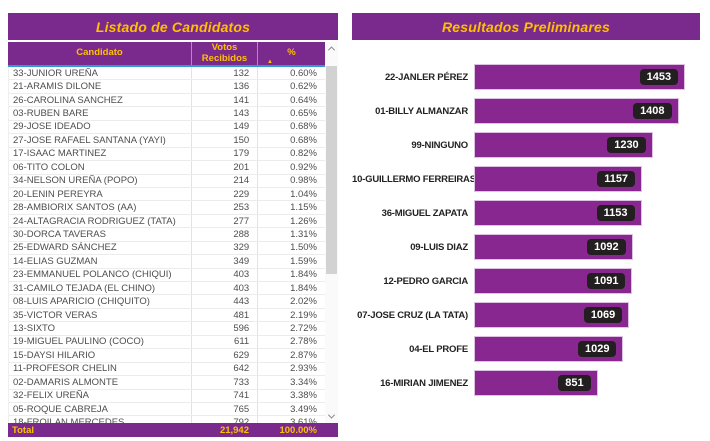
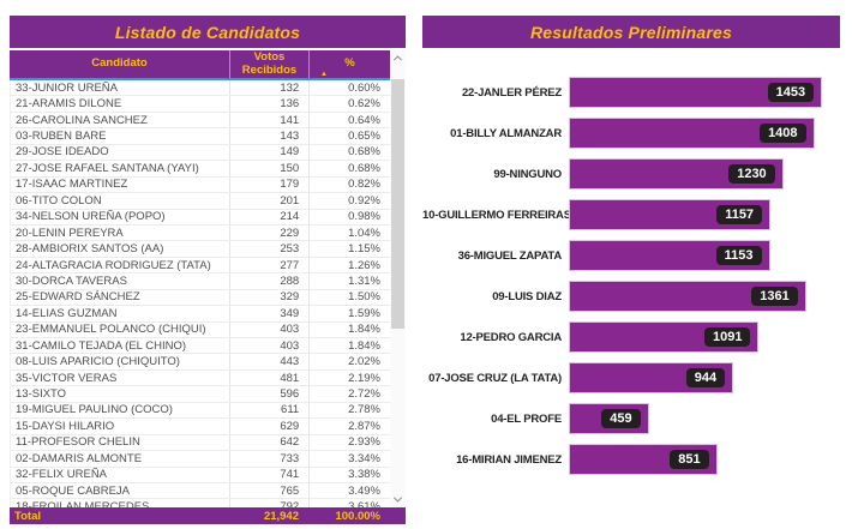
Resultados Preliminares/09-LUIS DIAZ: 1092 -> 1361
Resultados Preliminares/07-JOSE CRUZ (LA TATA): 1069 -> 944
Resultados Preliminares/04-EL PROFE: 1029 -> 459
